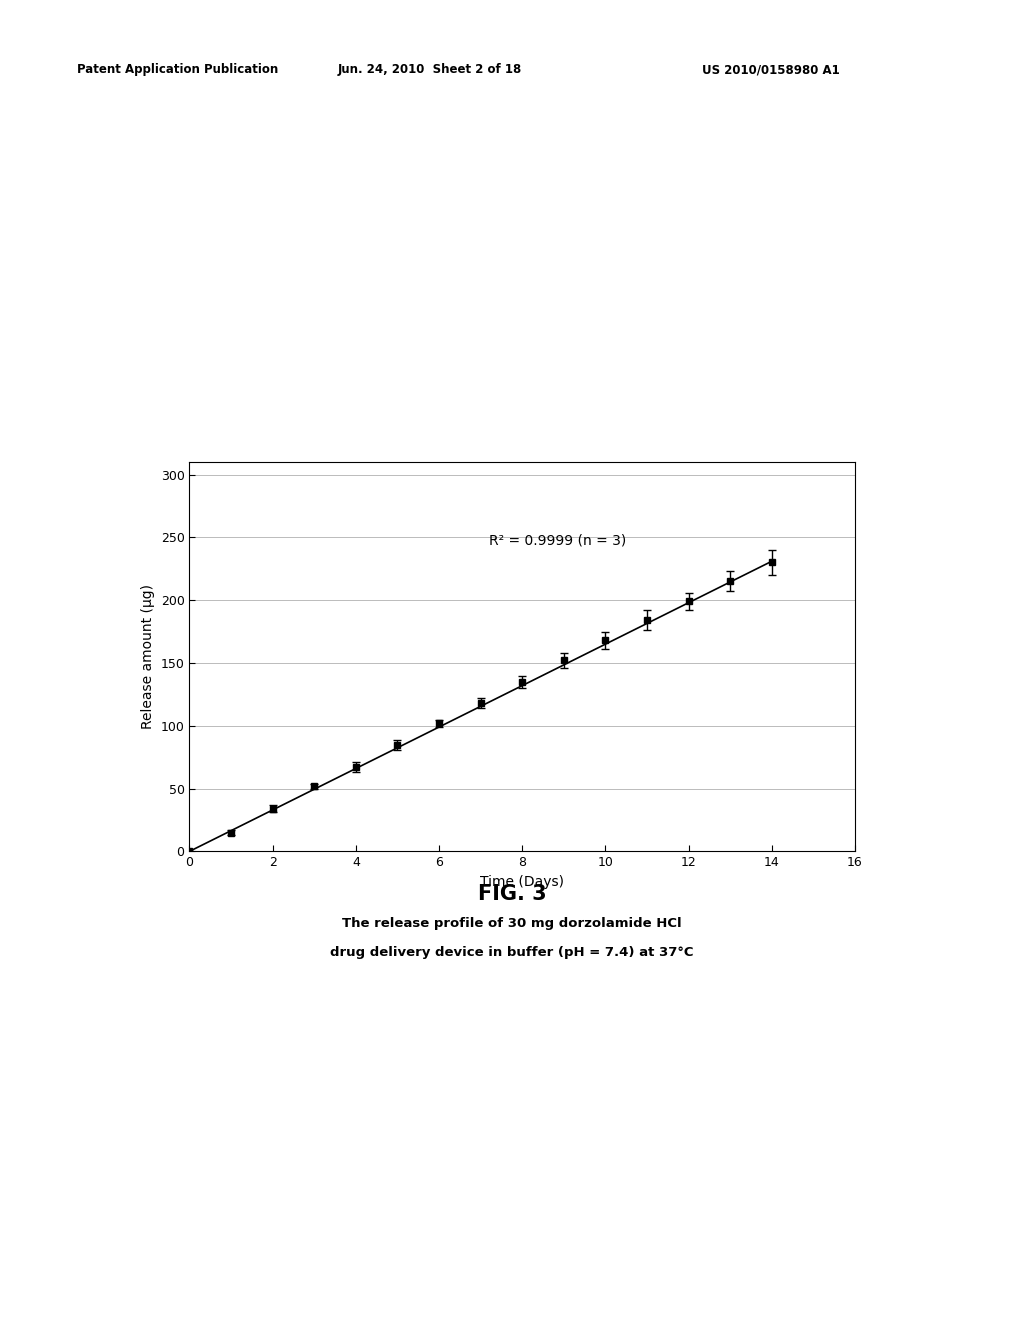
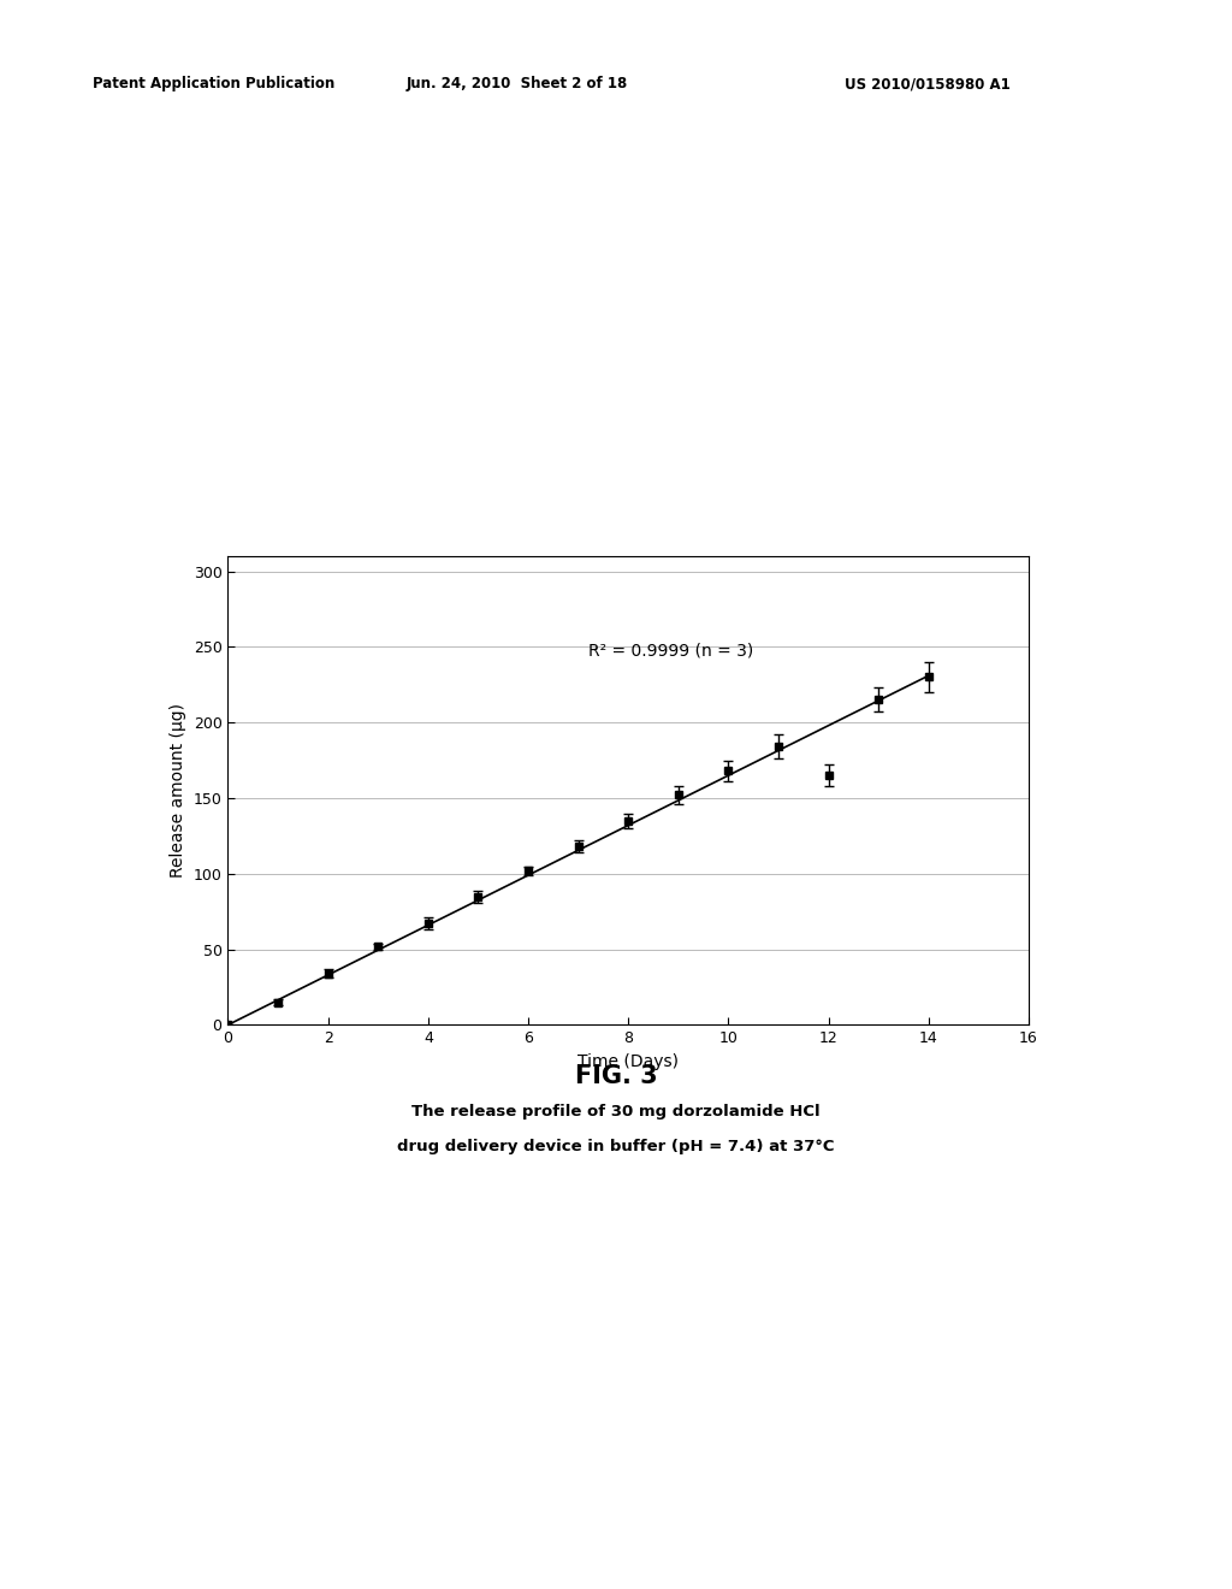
12: 199 -> 165
